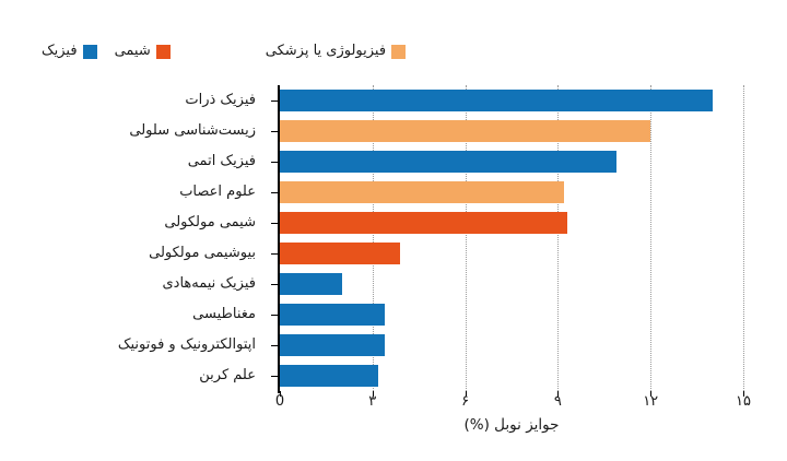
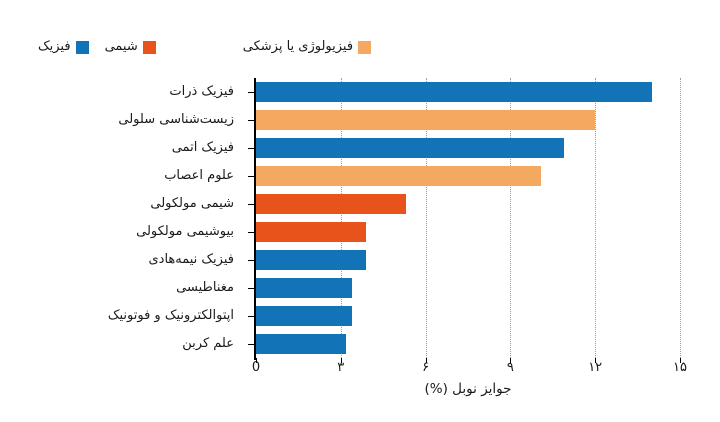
علوم اعصاب: 9.2 -> 10.1
شیمی مولکولی: 9.3 -> 5.3
فیزیک نیمه‌هادی: 2.0 -> 3.9
